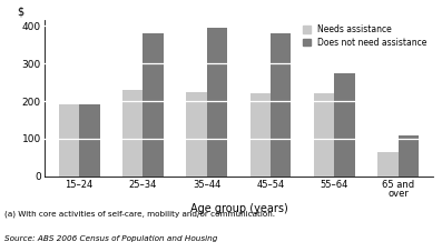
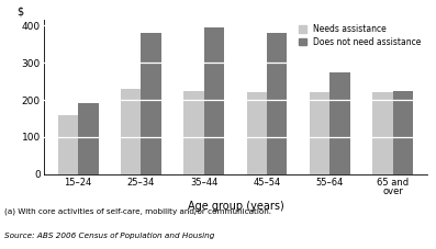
Needs assistance/15–24: 190 -> 160
Needs assistance/65 and over: 65 -> 220
Does not need assistance/65 and over: 110 -> 225
